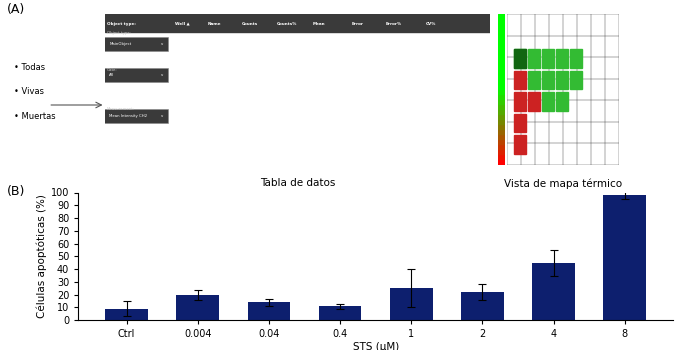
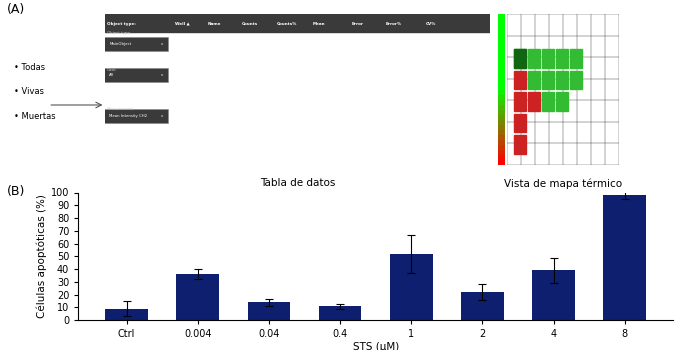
0.004: 20 -> 36
1: 25 -> 52
4: 45 -> 39
